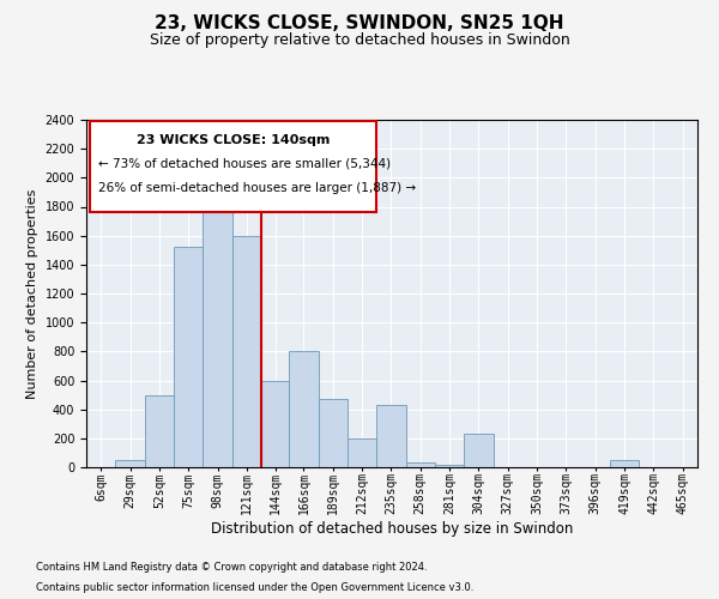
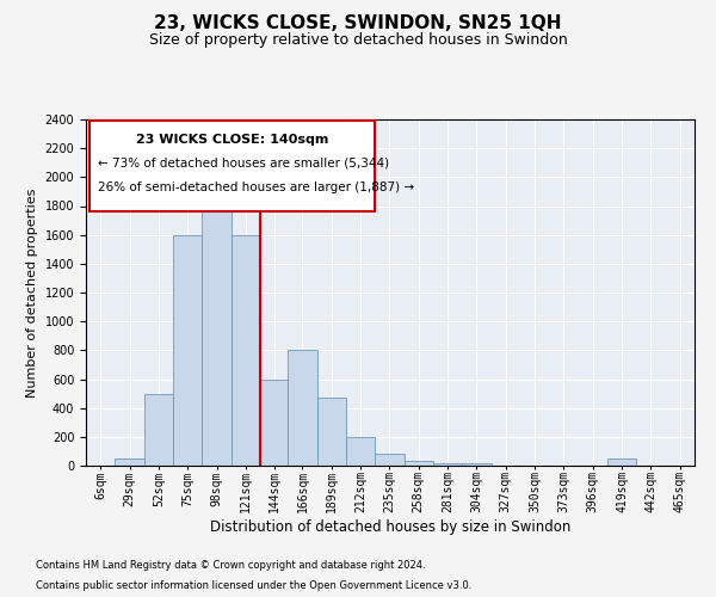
75sqm: 1520 -> 1600
235sqm: 430 -> 80
304sqm: 230 -> 20
